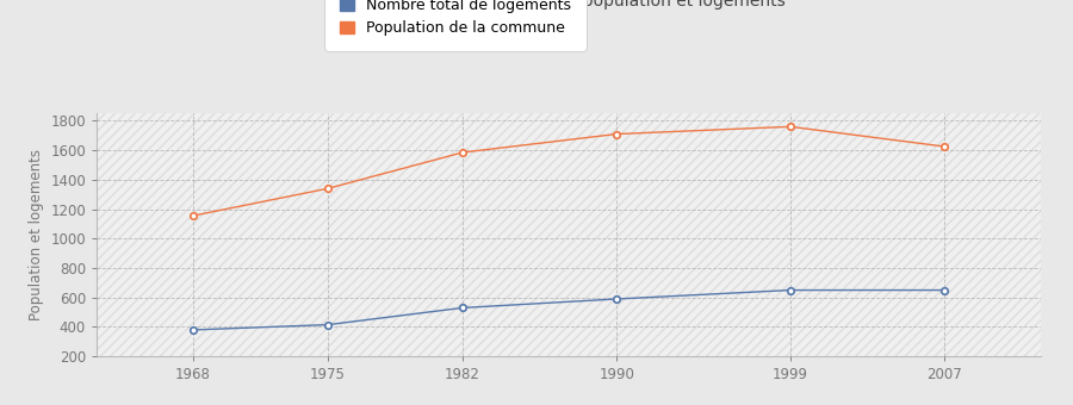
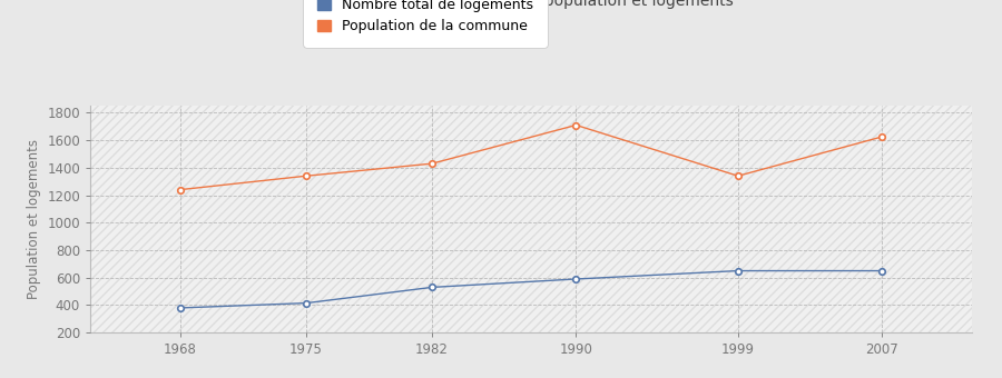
Population de la commune/1968: 1160 -> 1240
Population de la commune/1982: 1580 -> 1430
Population de la commune/1999: 1760 -> 1340
